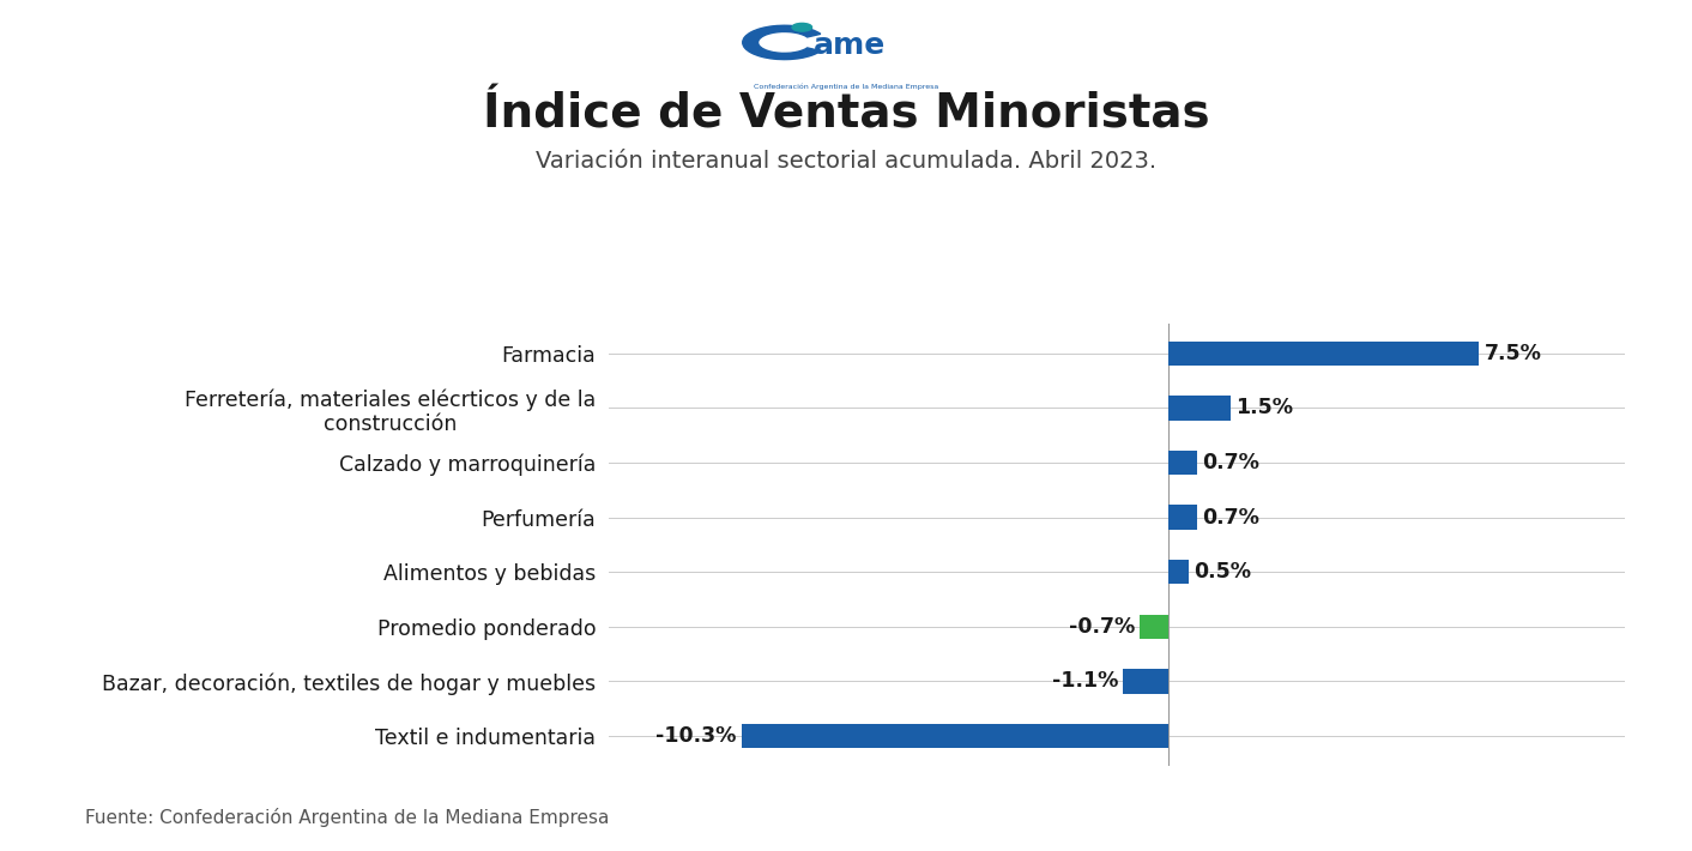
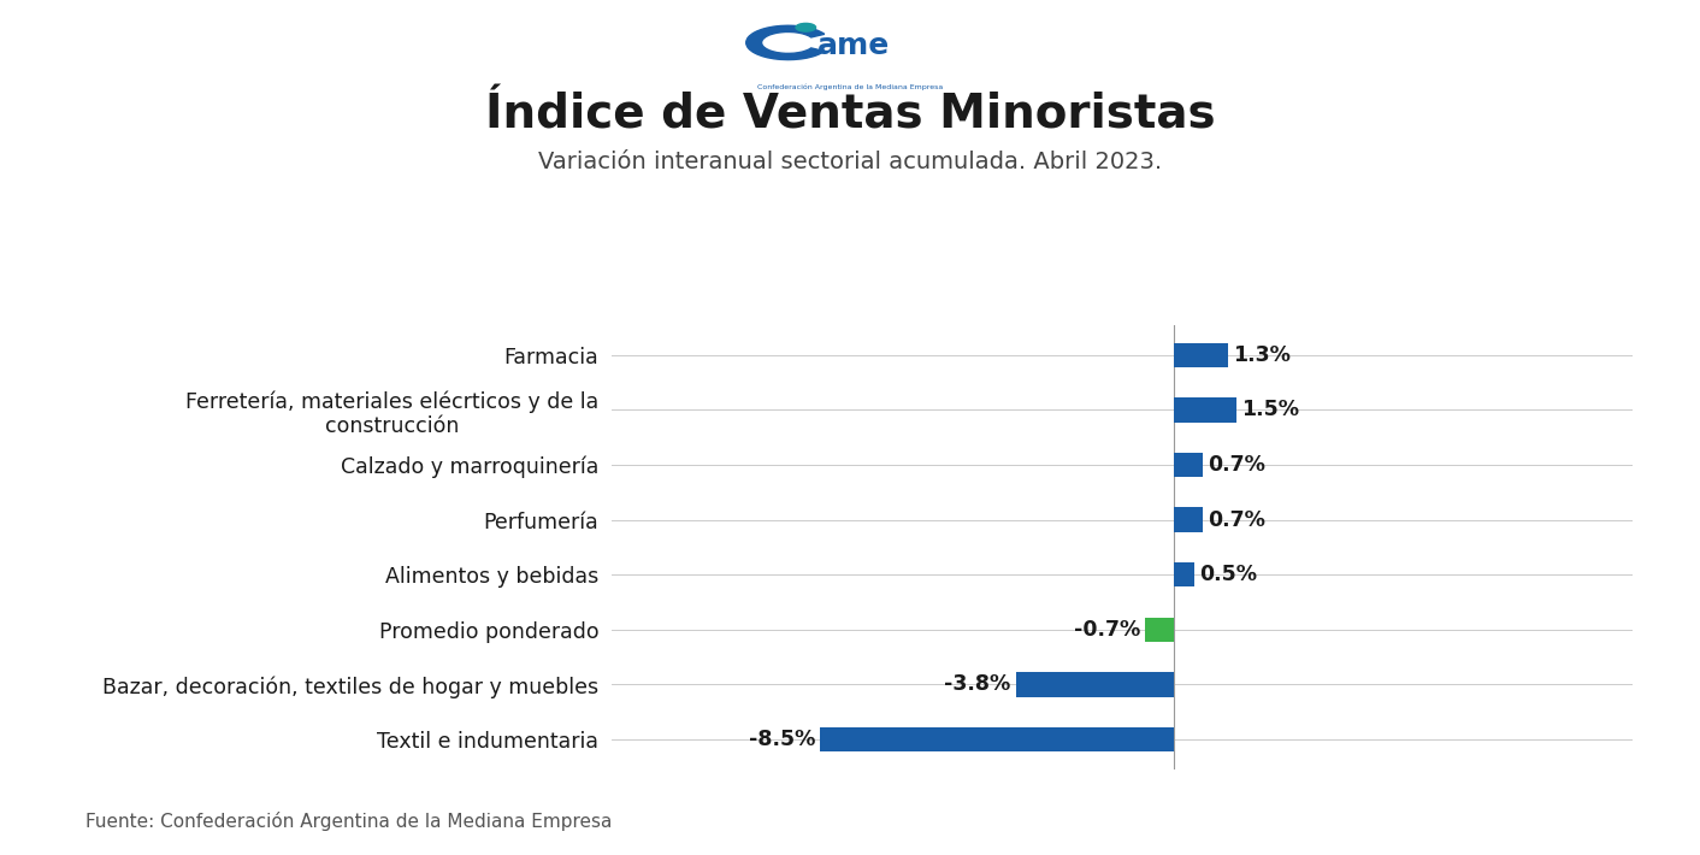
Farmacia: 7.5% -> 1.3%
Bazar, decoración, textiles de hogar y muebles: -1.1% -> -3.8%
Textil e indumentaria: -10.3% -> -8.5%
